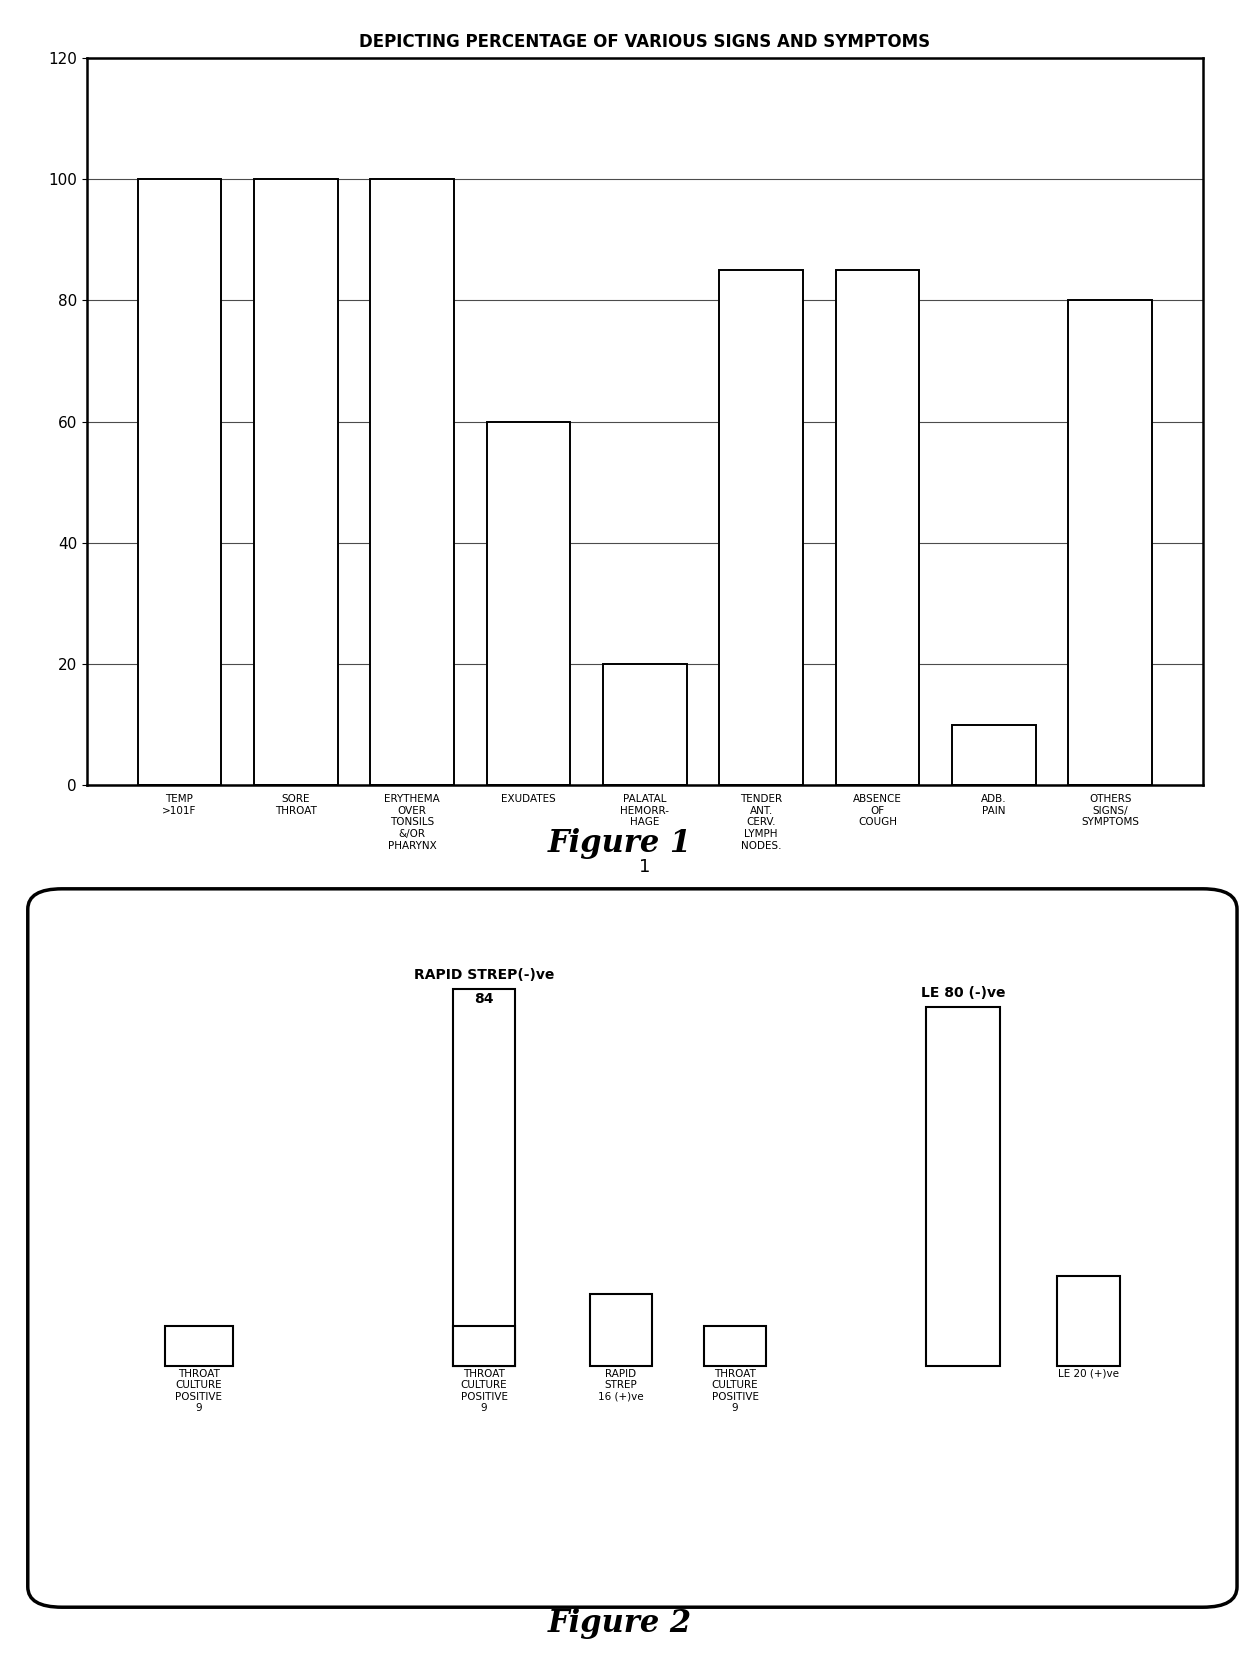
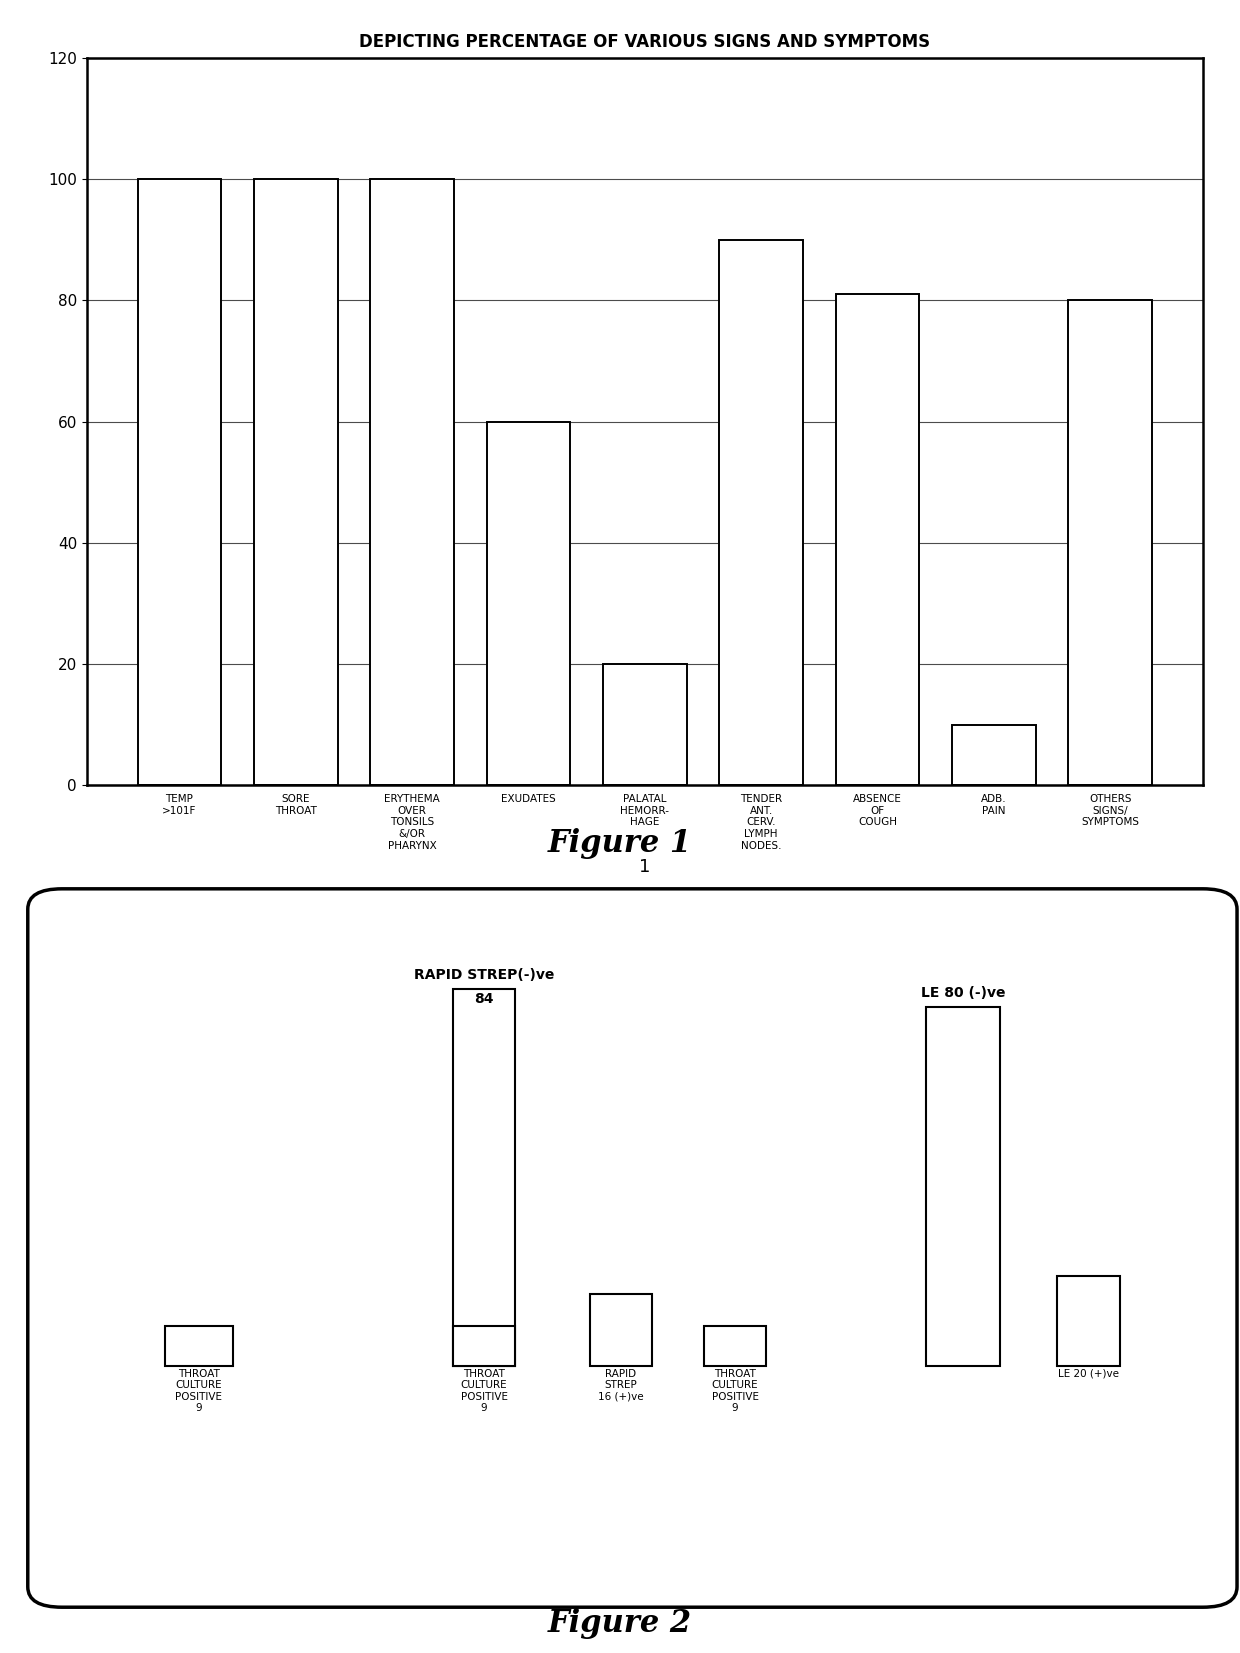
TENDER ANT. CERV. LYMPH NODES.: 85 -> 90
ABSENCE OF COUGH: 85 -> 81
